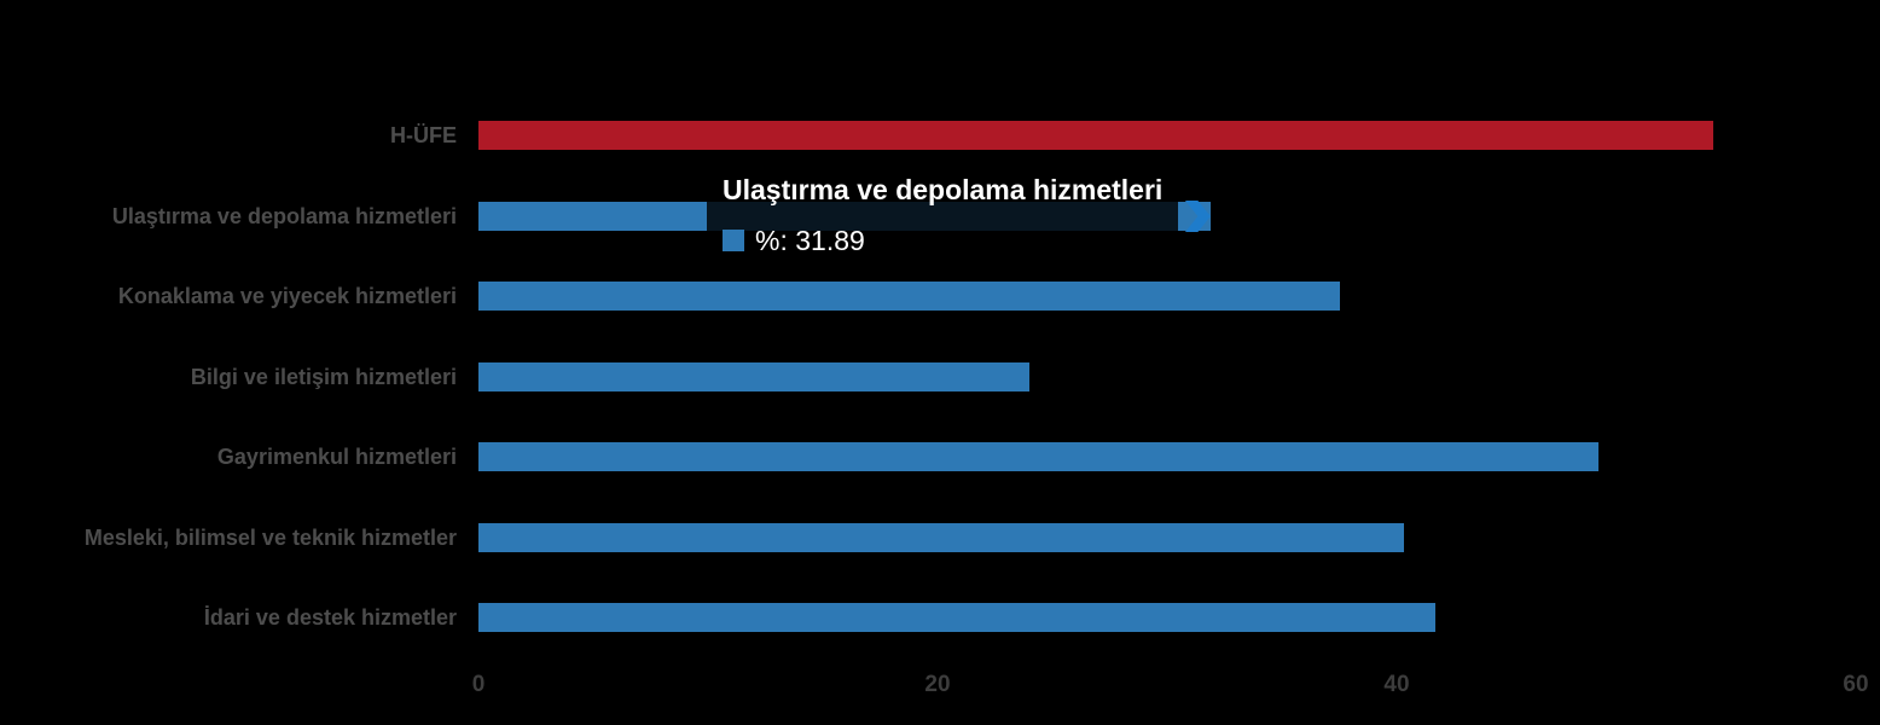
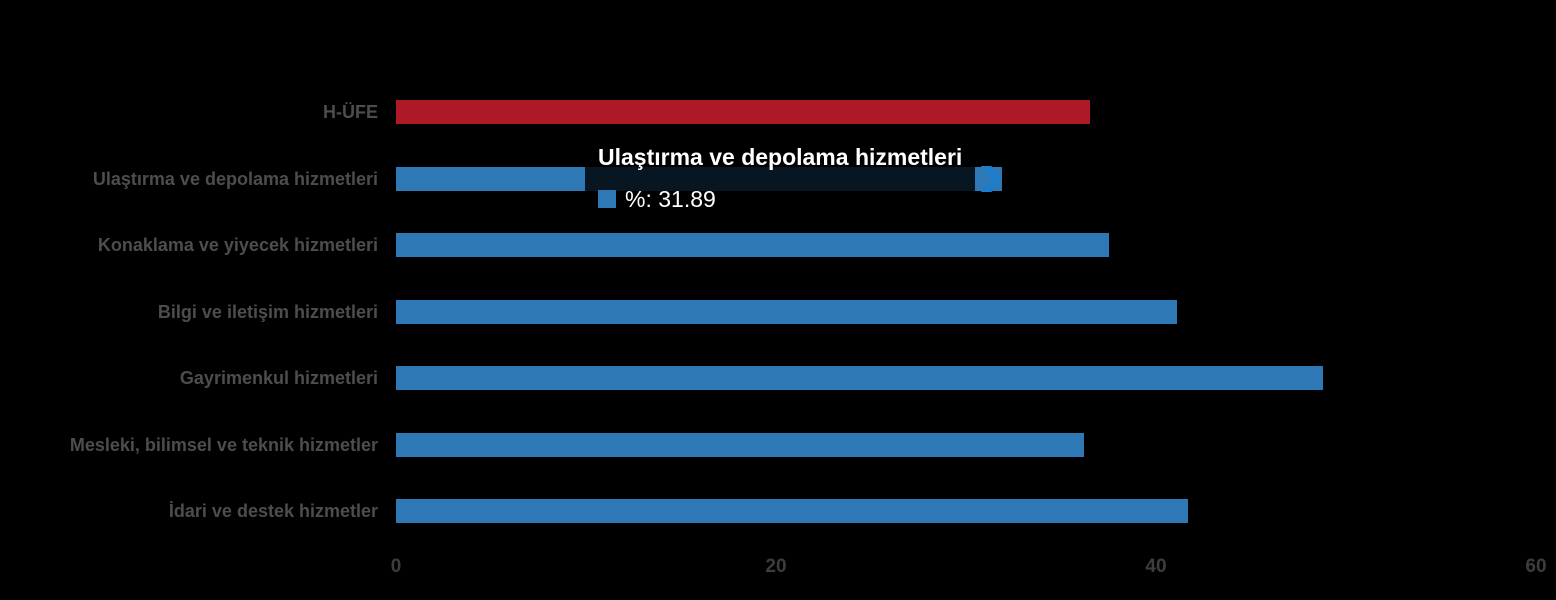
H-ÜFE: 53.8 -> 36.5
Bilgi ve iletişim hizmetleri: 24.0 -> 41.1
Mesleki, bilimsel ve teknik hizmetler: 40.3 -> 36.2
